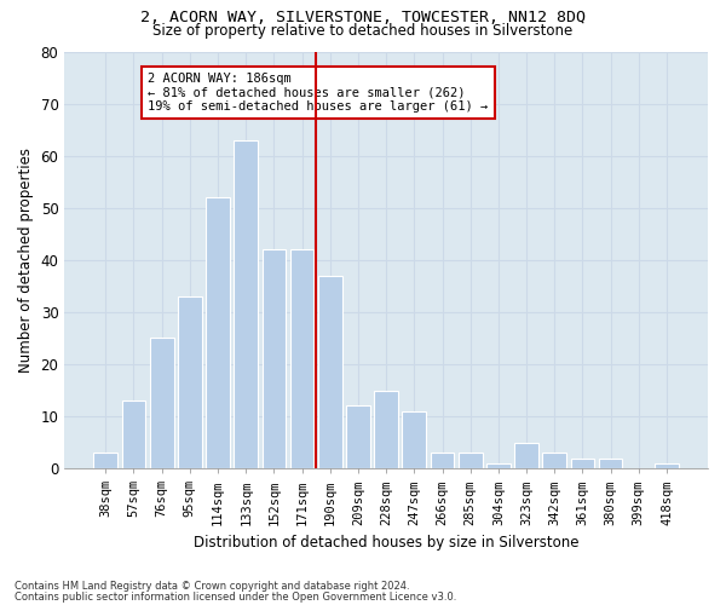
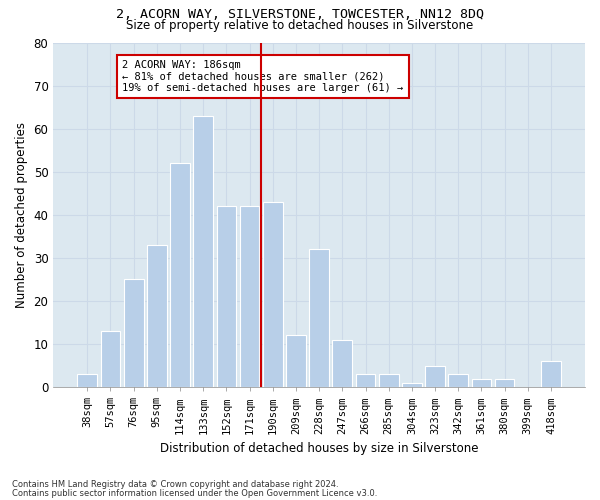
190sqm: 37 -> 43
228sqm: 15 -> 32
418sqm: 1 -> 6
